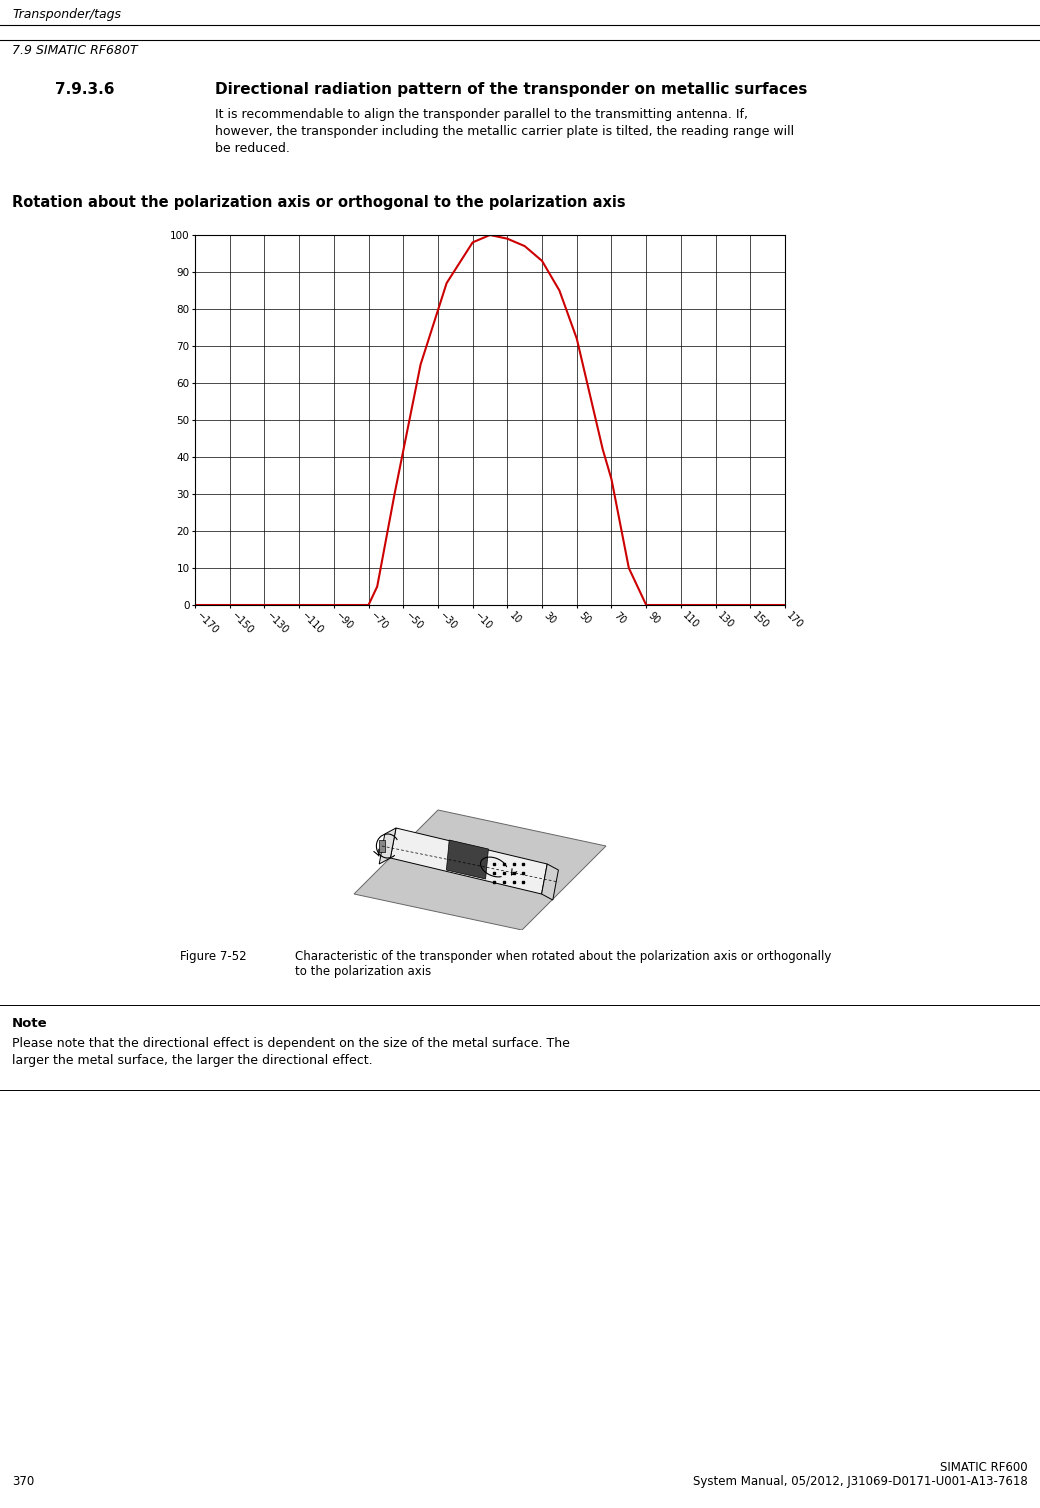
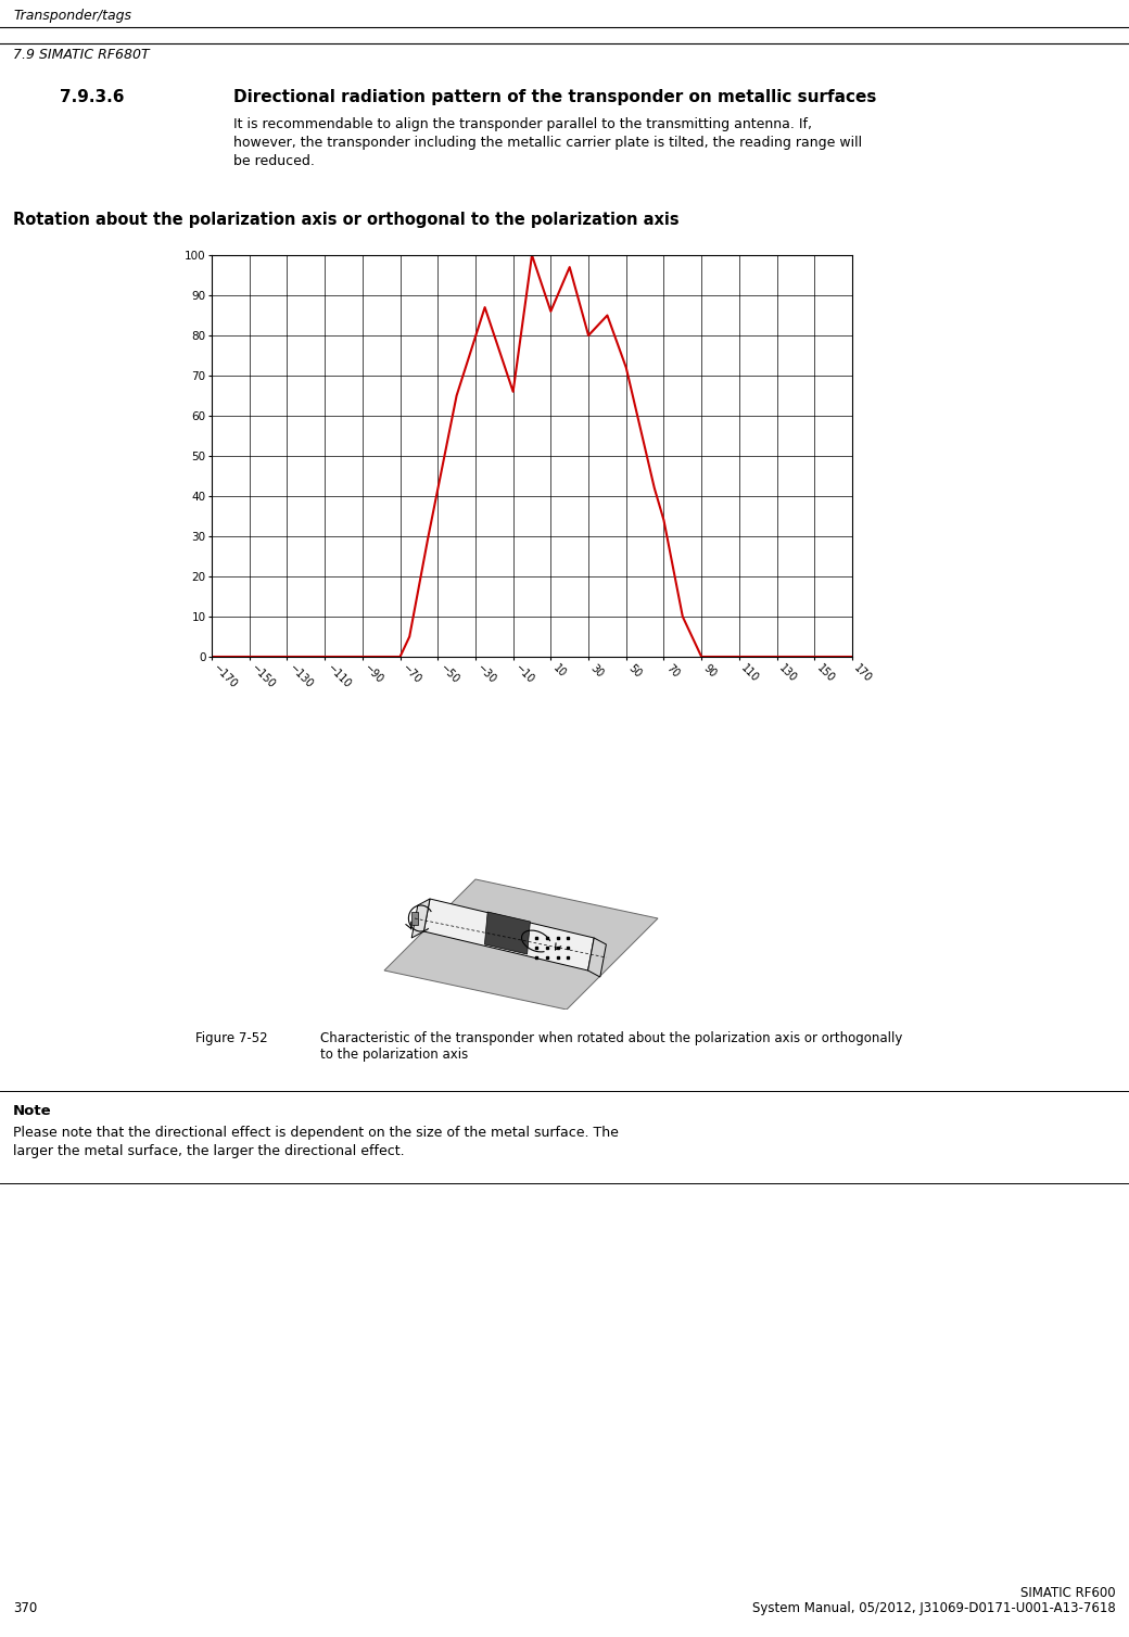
−10: 98 -> 66
10: 99 -> 86
30: 93 -> 80
